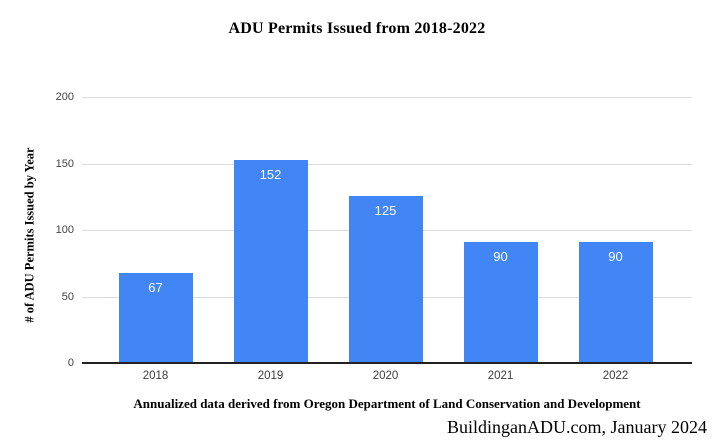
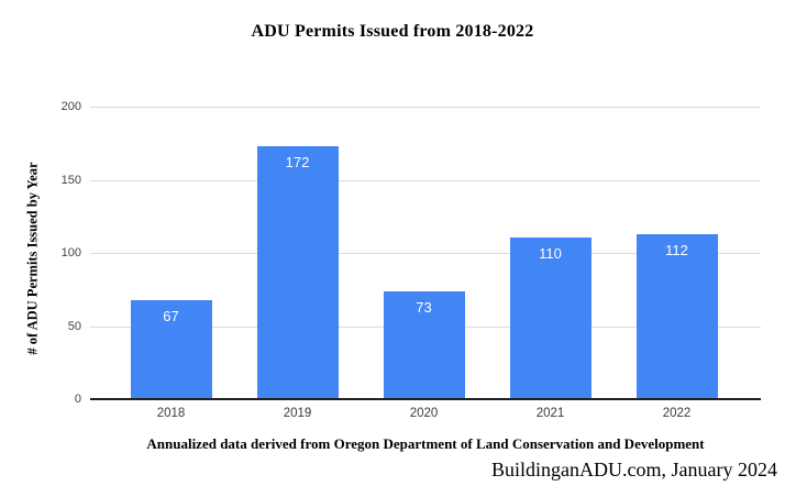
2019: 152 -> 172
2020: 125 -> 73
2021: 90 -> 110
2022: 90 -> 112
